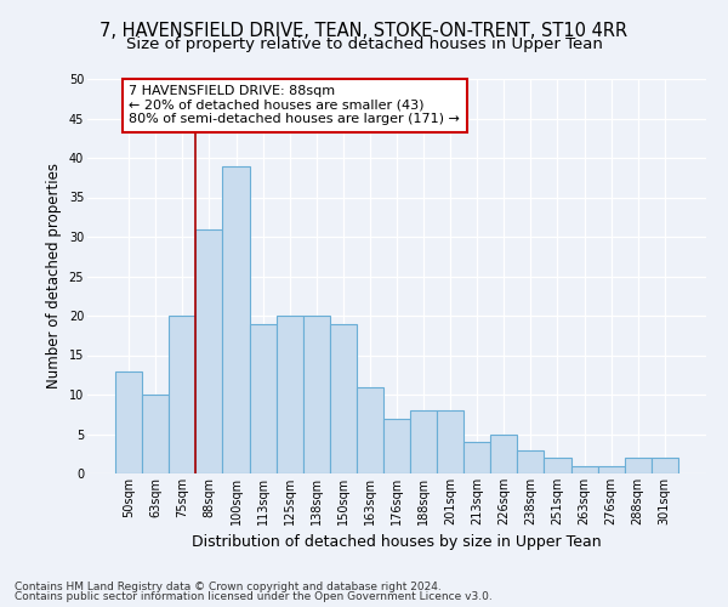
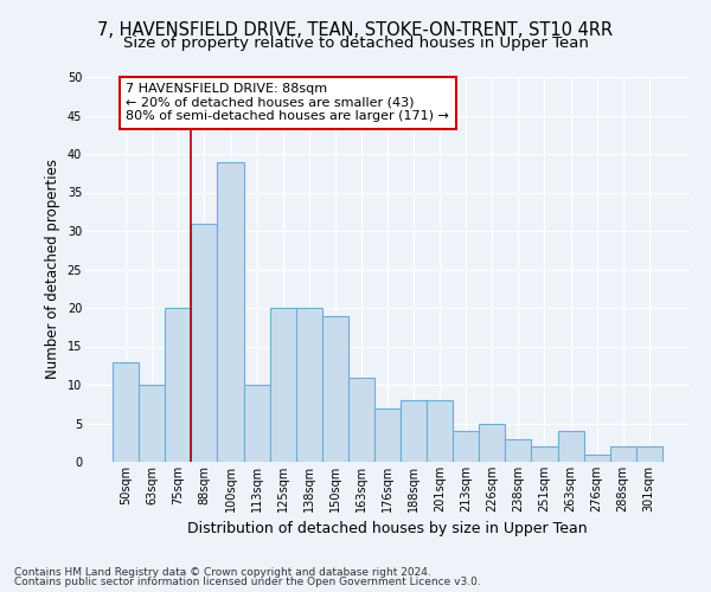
113sqm: 19 -> 10
263sqm: 1 -> 4
